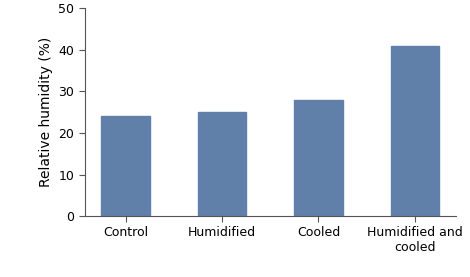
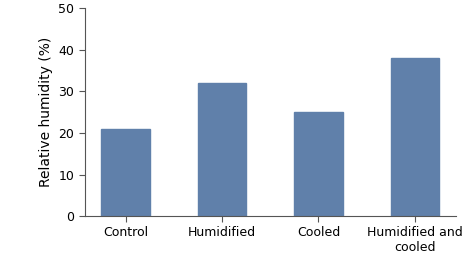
Control: 24 -> 21
Humidified: 25 -> 32
Cooled: 28 -> 25
Humidified and cooled: 41 -> 38
